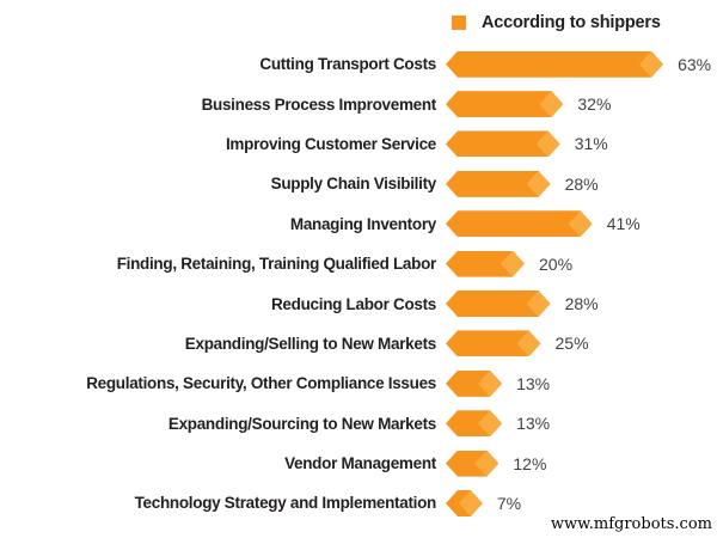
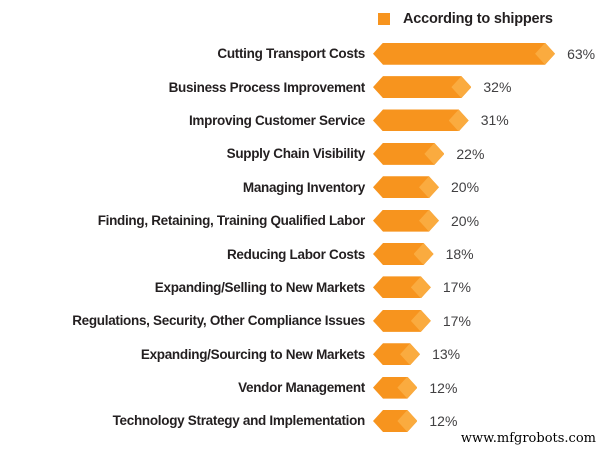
Supply Chain Visibility: 28% -> 22%
Managing Inventory: 41% -> 20%
Reducing Labor Costs: 28% -> 18%
Expanding/Selling to New Markets: 25% -> 17%
Regulations, Security, Other Compliance Issues: 13% -> 17%
Technology Strategy and Implementation: 7% -> 12%
